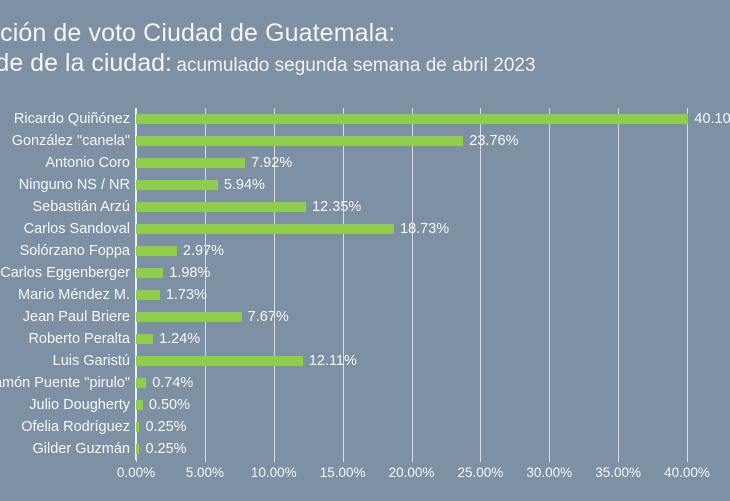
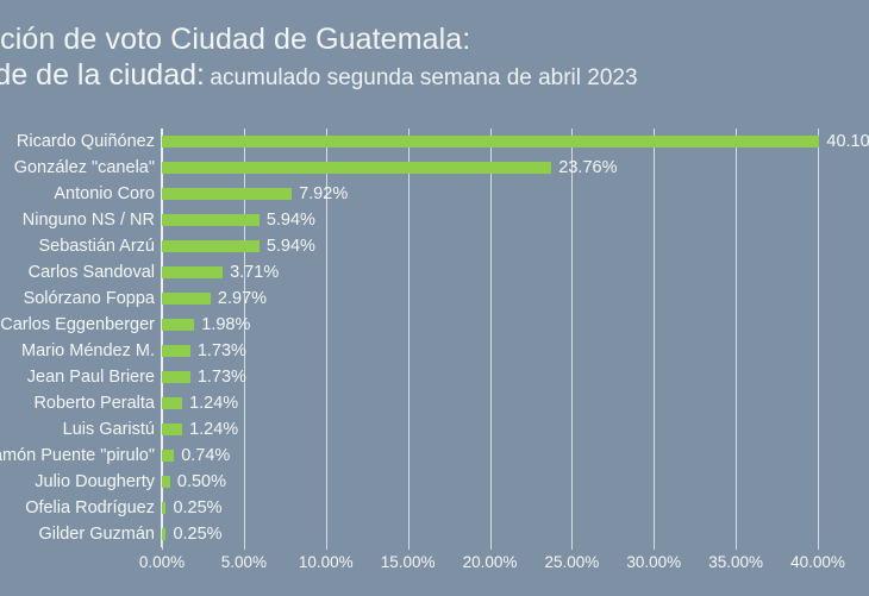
Sebastián Arzú: 12.35% -> 5.94%
Carlos Sandoval: 18.73% -> 3.71%
Jean Paul Briere: 7.67% -> 1.73%
Luis Garistú: 12.11% -> 1.24%
